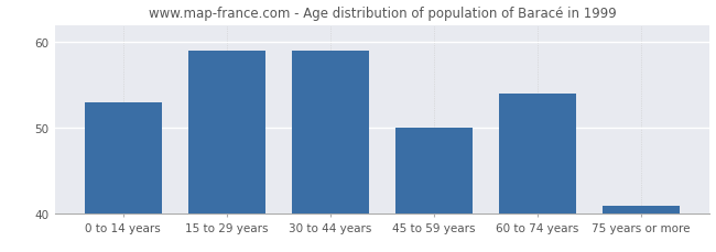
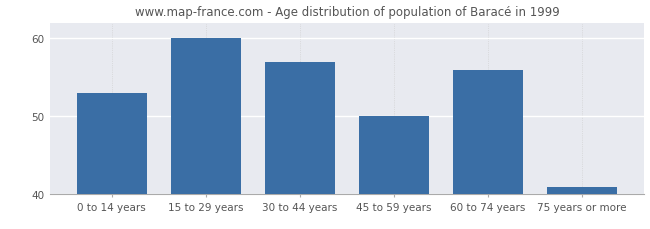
15 to 29 years: 59 -> 60
30 to 44 years: 59 -> 57
60 to 74 years: 54 -> 56
